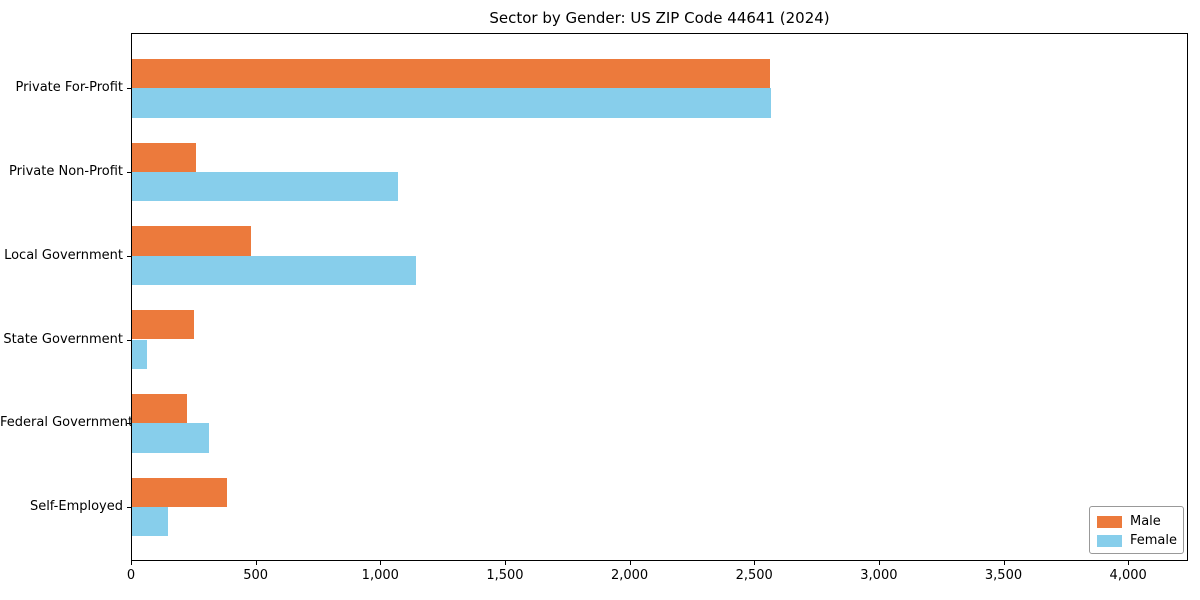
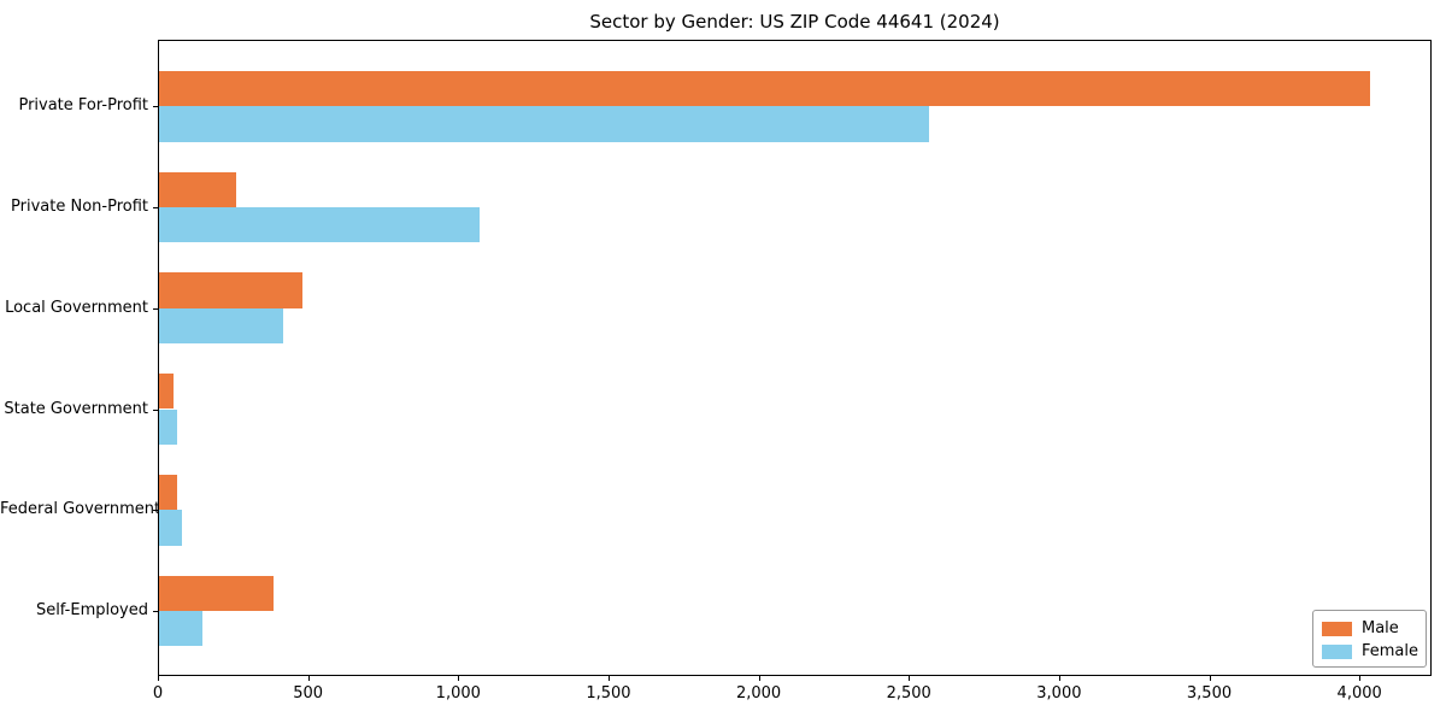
Male/Private For-Profit: 2560 -> 4030
Female/Local Government: 1140 -> 410
Male/State Government: 250 -> 50
Male/Federal Government: 220 -> 60
Female/Federal Government: 310 -> 80
